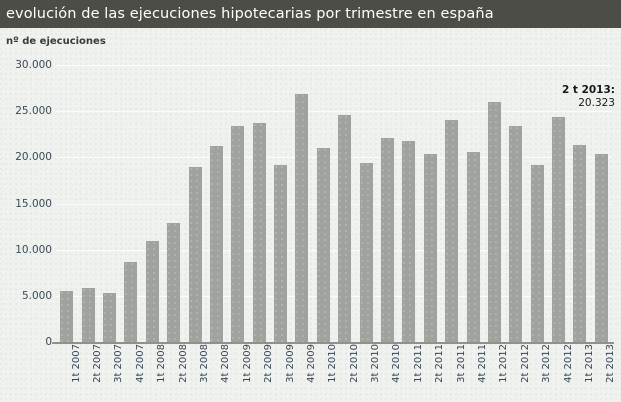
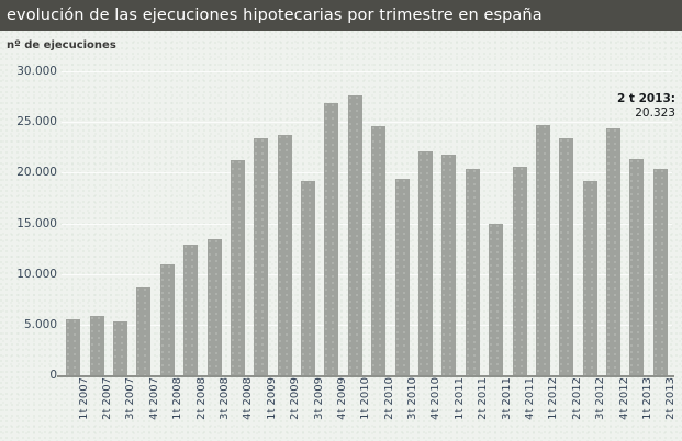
3t 2008: 19000 -> 13000
1t 2010: 21000 -> 28000
3t 2011: 24000 -> 15000
1t 2012: 26000 -> 25000
